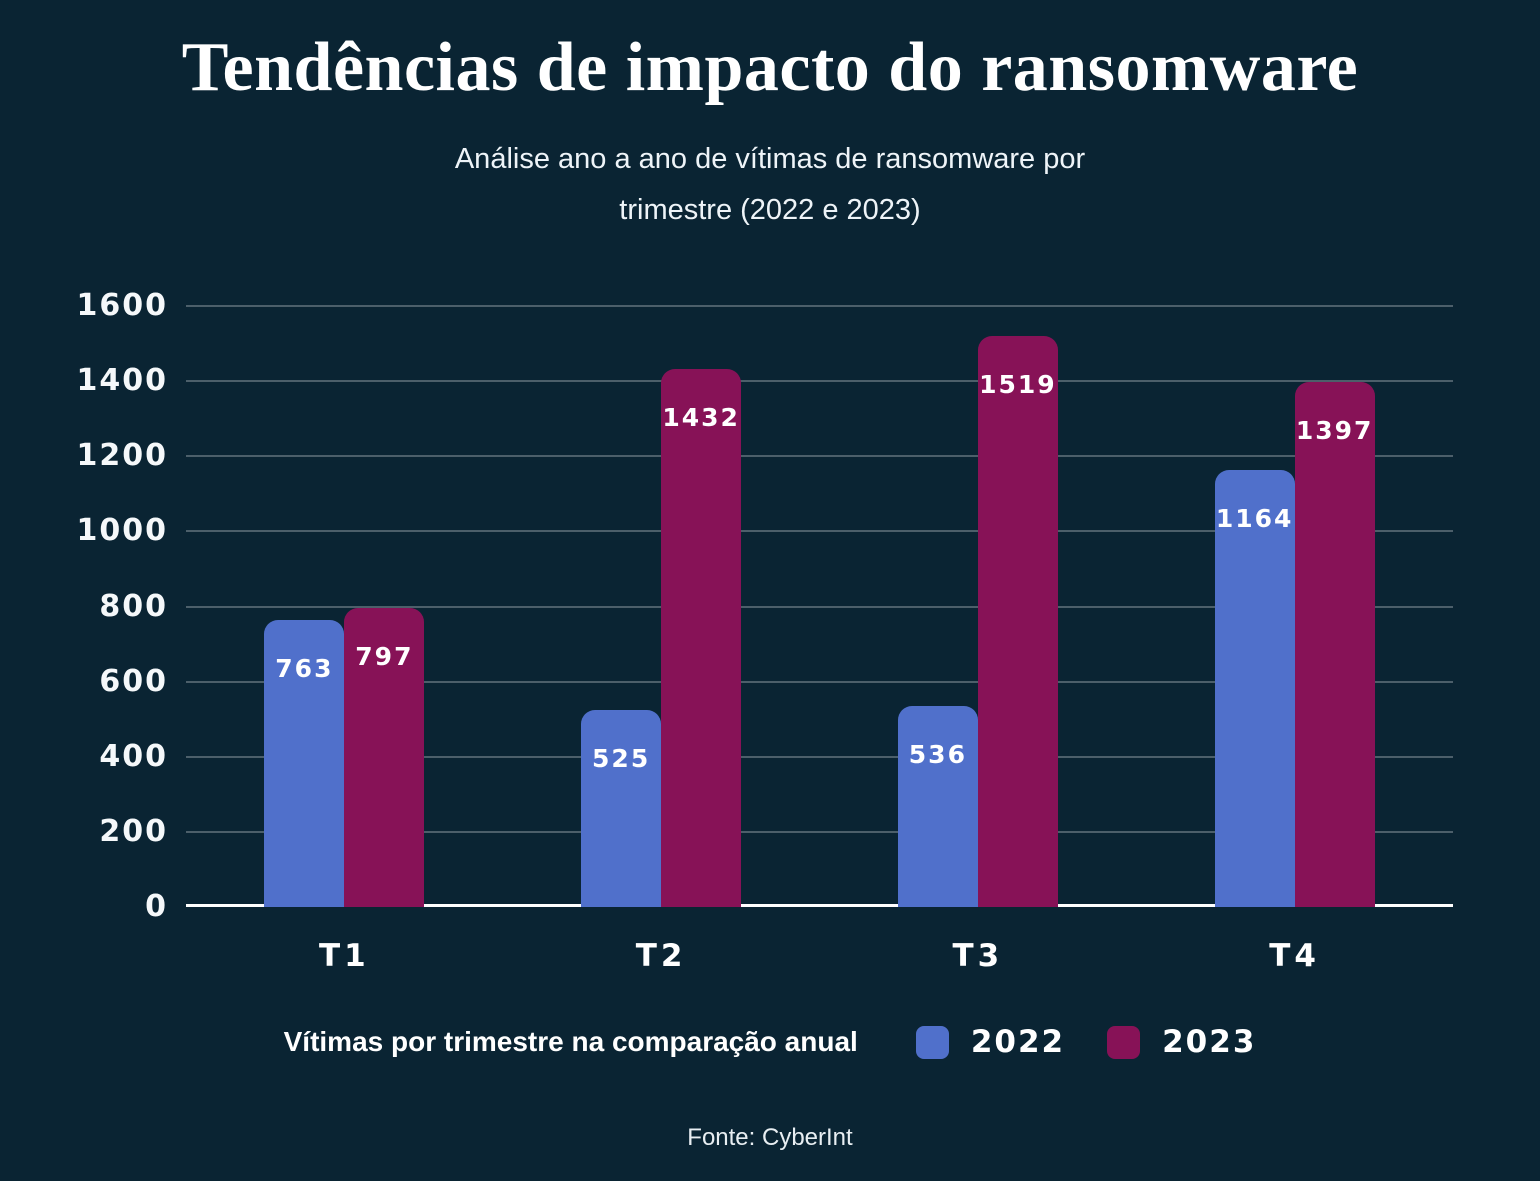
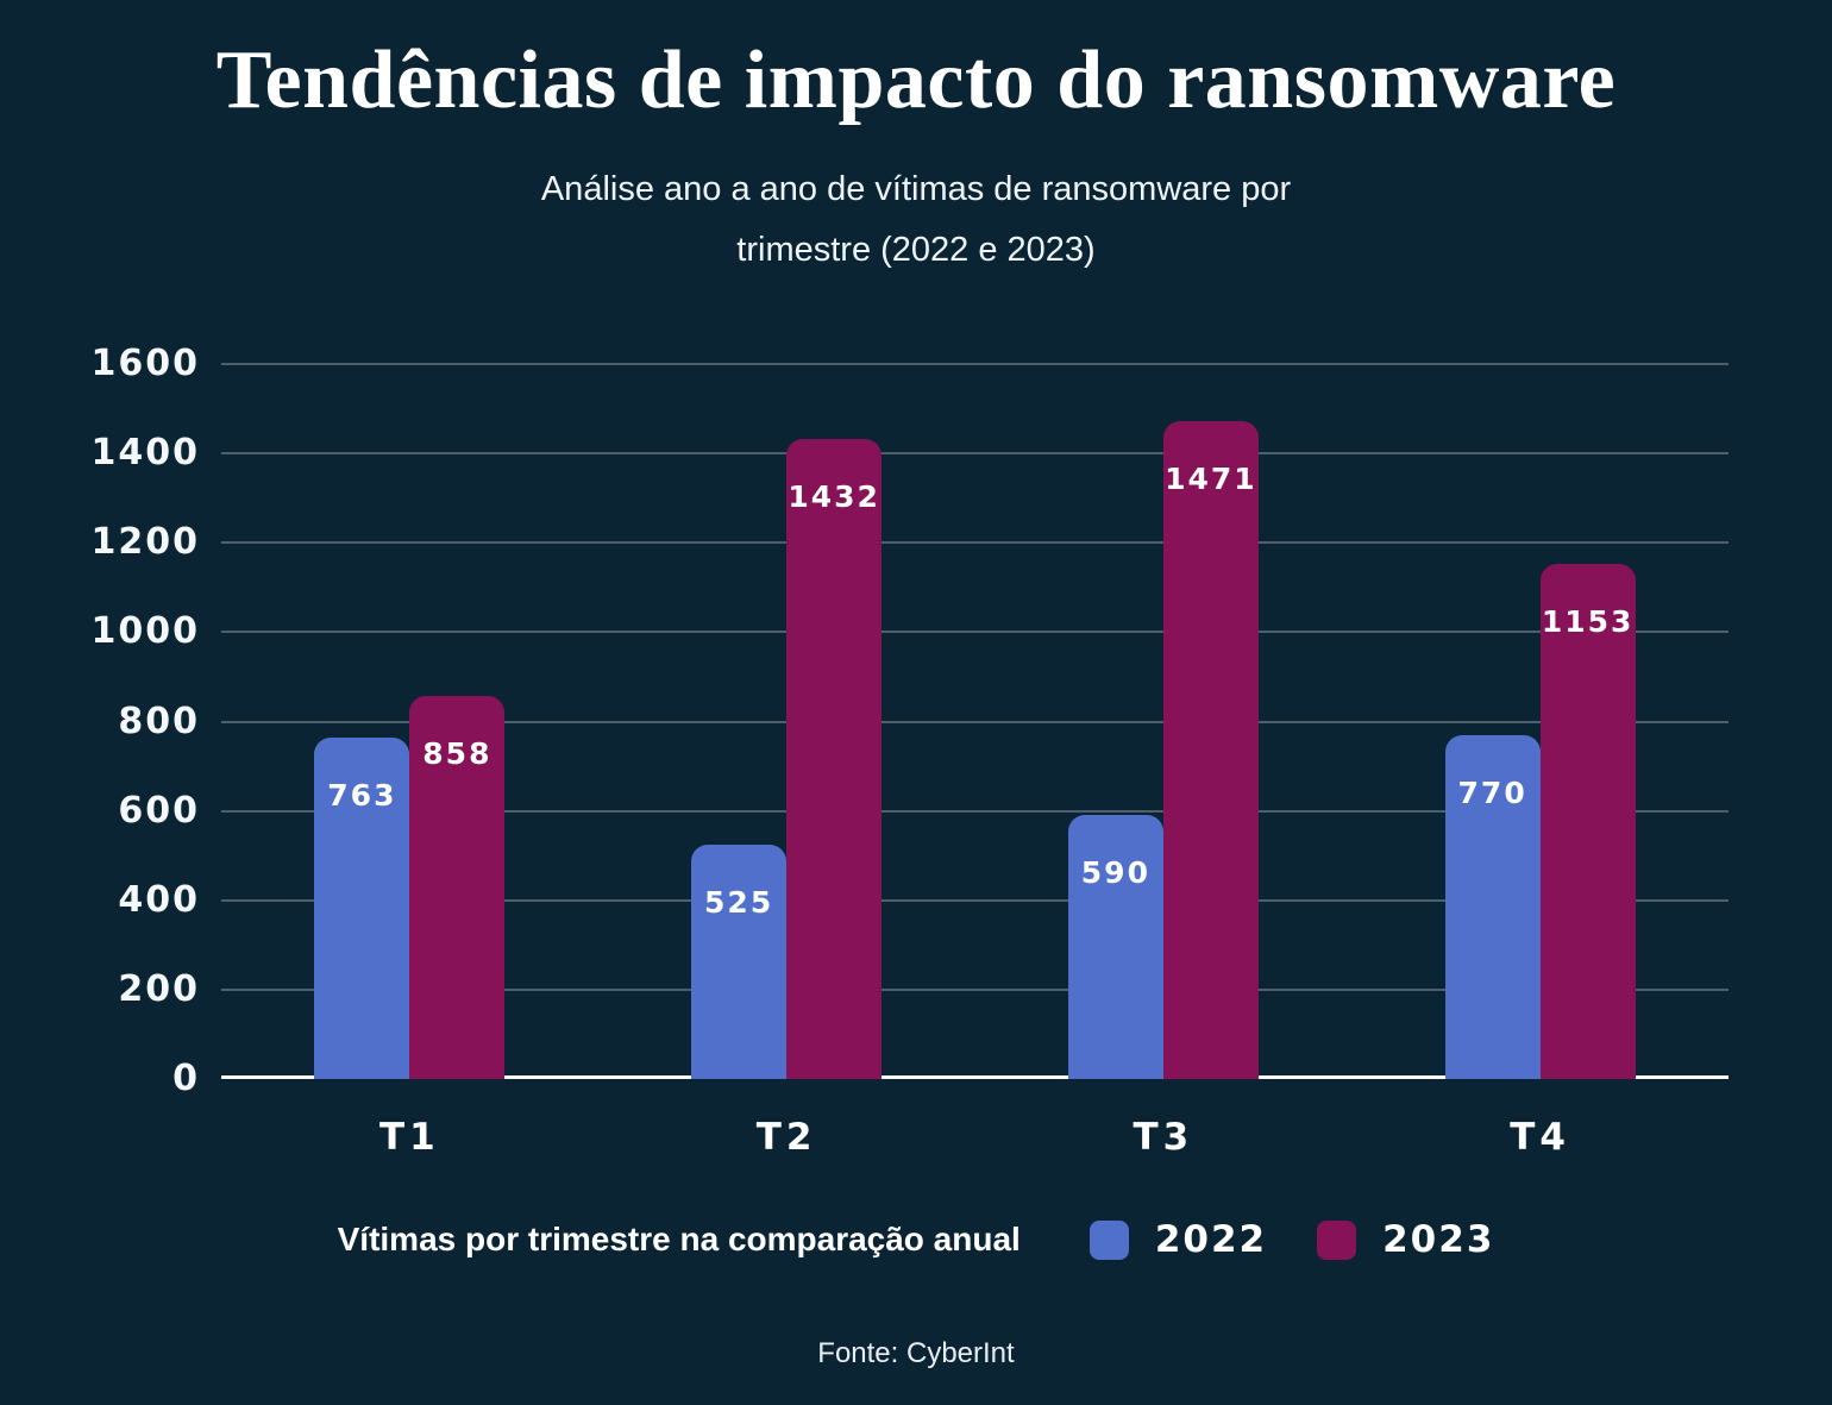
2023/T1: 797 -> 858
2022/T3: 536 -> 590
2023/T3: 1519 -> 1471
2022/T4: 1164 -> 770
2023/T4: 1397 -> 1153
